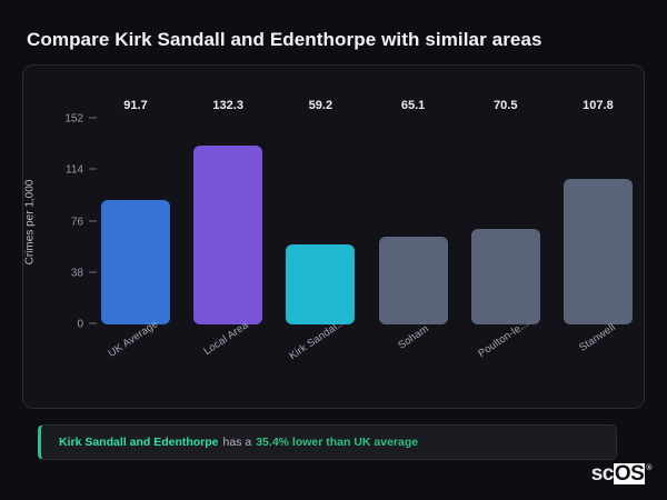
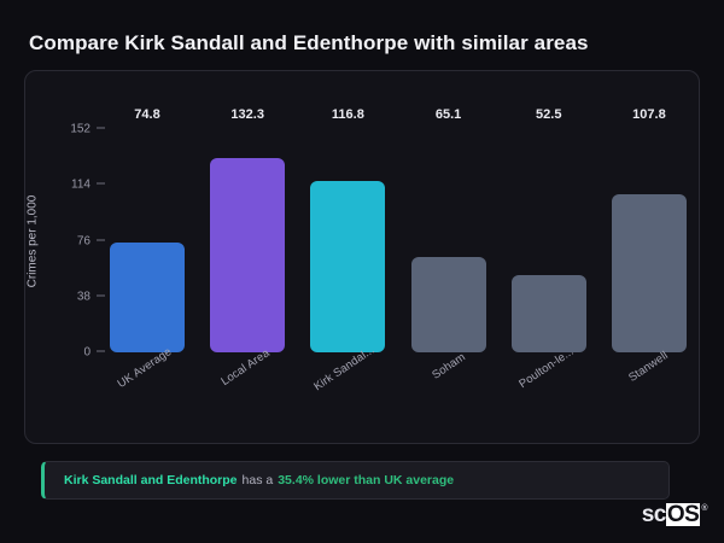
UK Average: 91.7 -> 74.8
Kirk Sandal...: 59.2 -> 116.8
Poulton-le...: 70.5 -> 52.5
